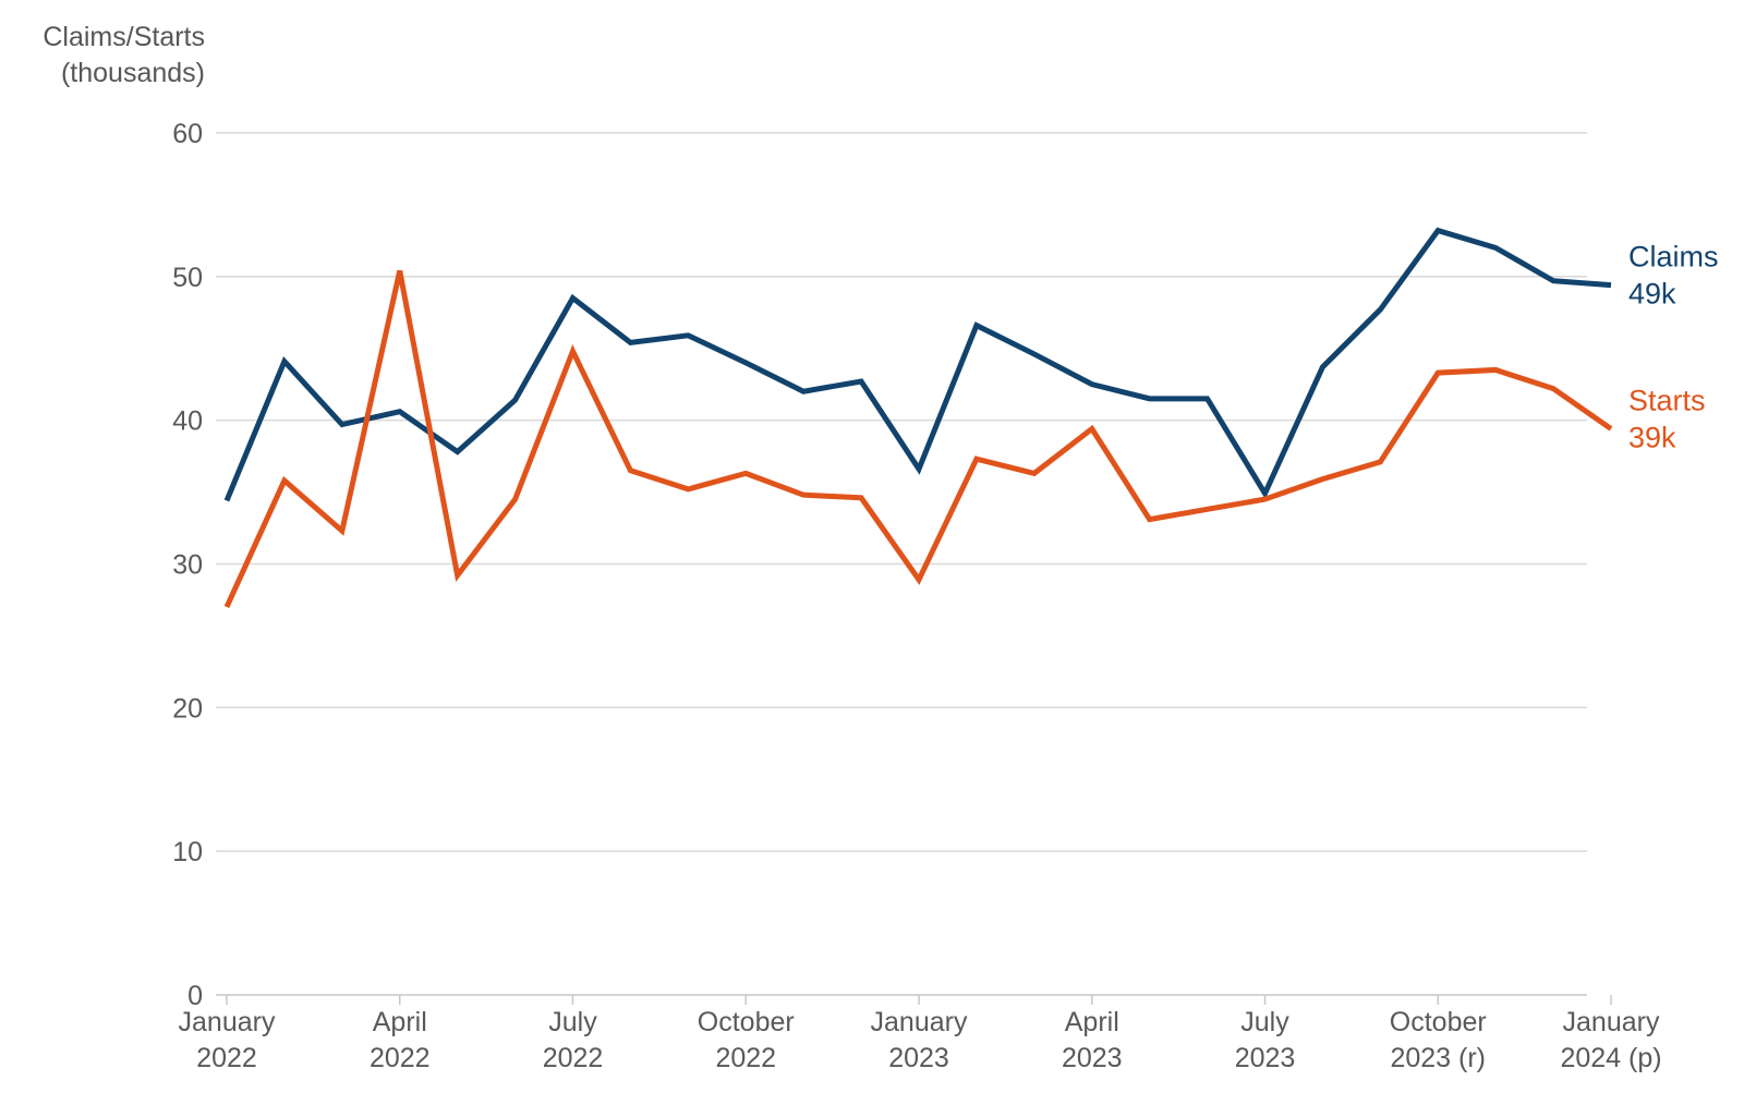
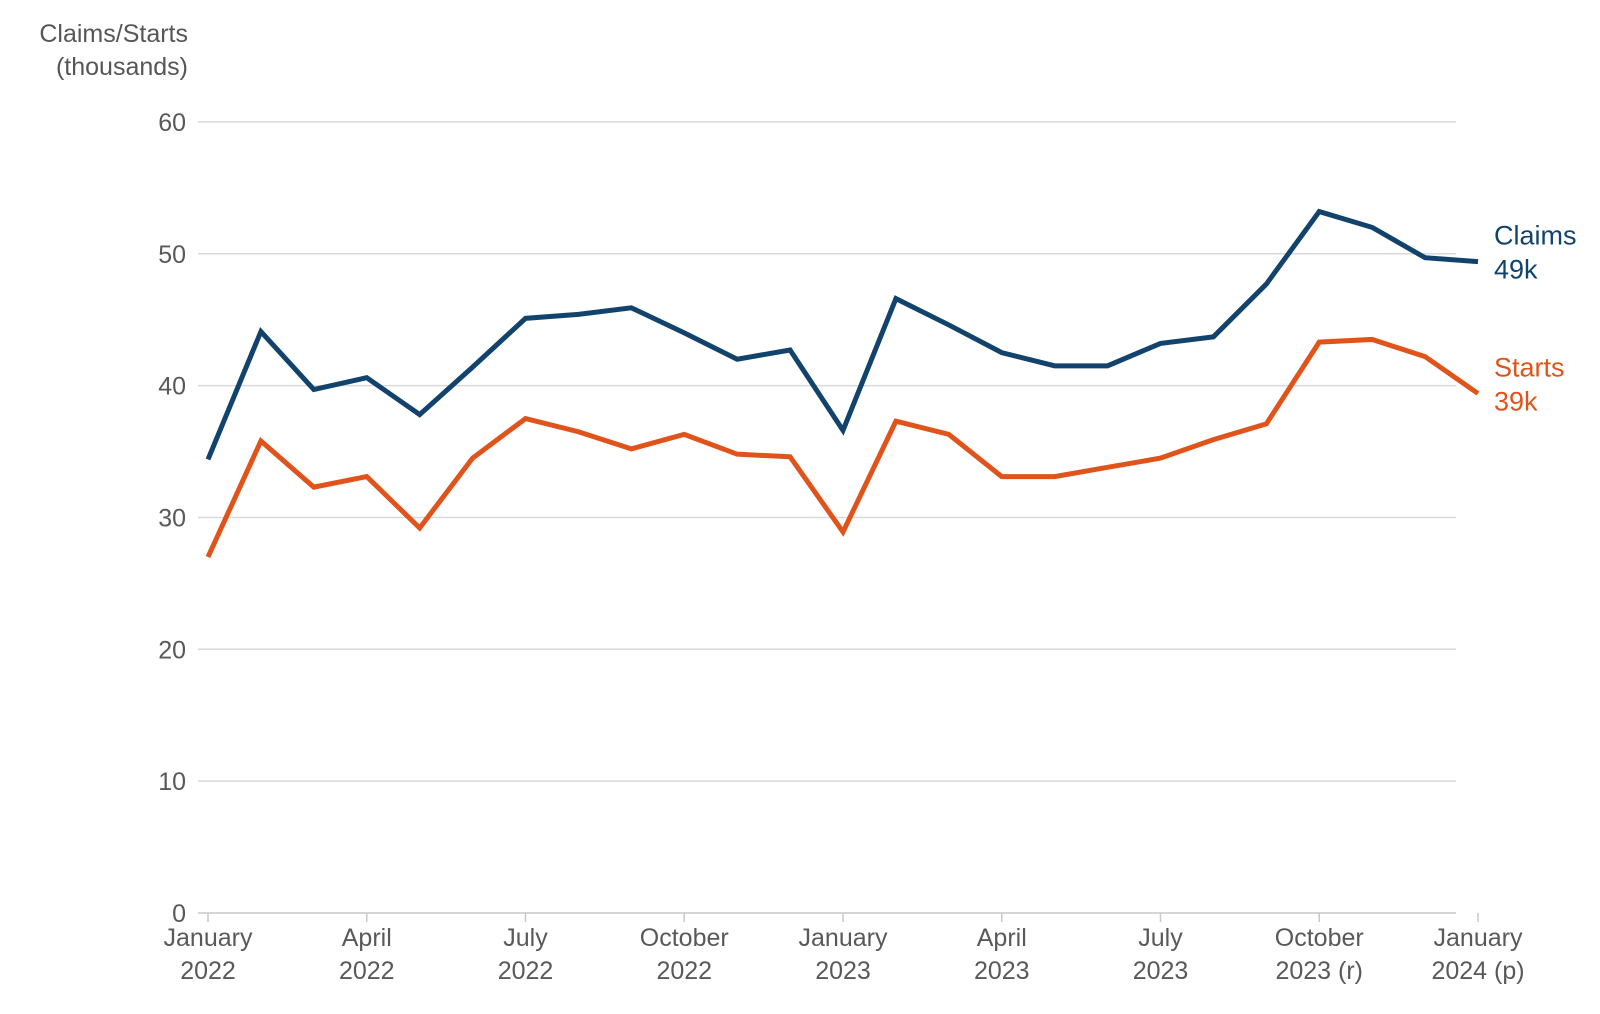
Starts/April 2022: 50.4 -> 33.1
Claims/July 2022: 48.5 -> 45.1
Starts/July 2022: 44.8 -> 37.5
Starts/April 2023: 39.4 -> 33.1
Claims/July 2023: 34.9 -> 43.2
